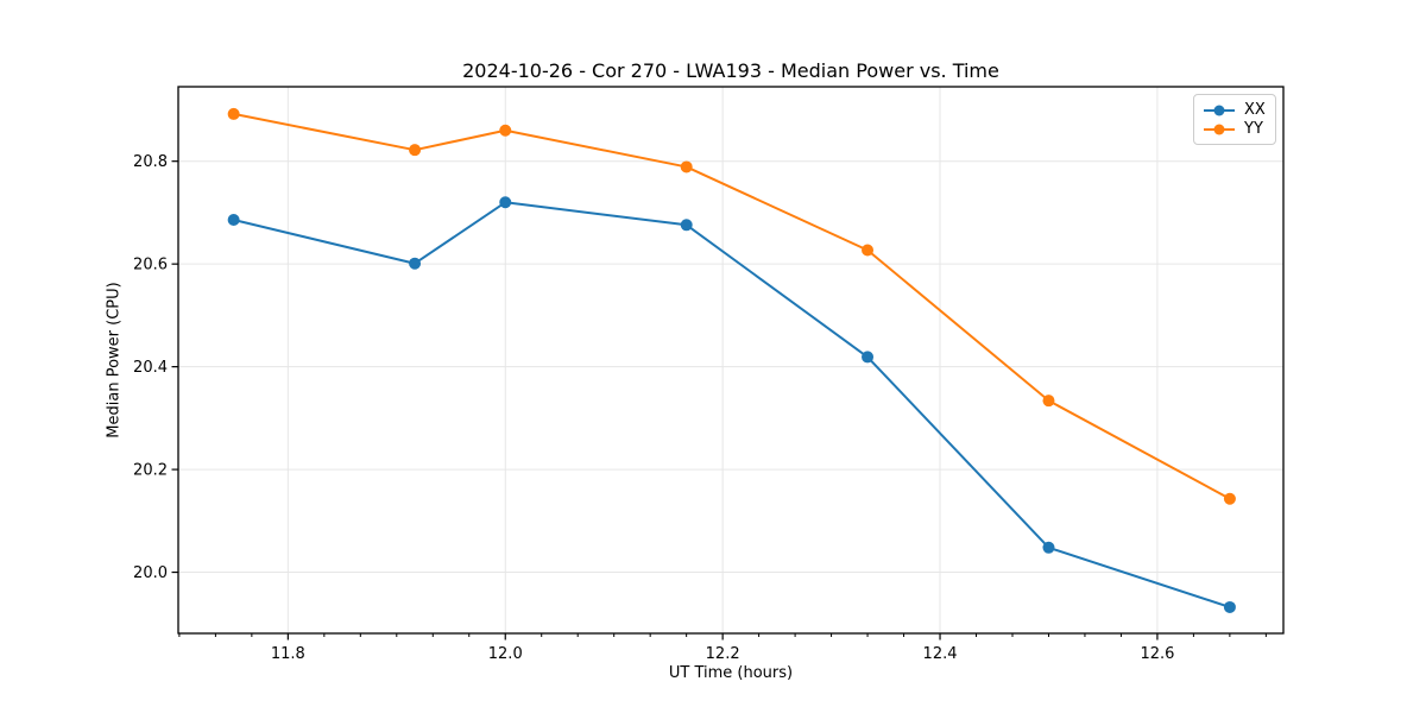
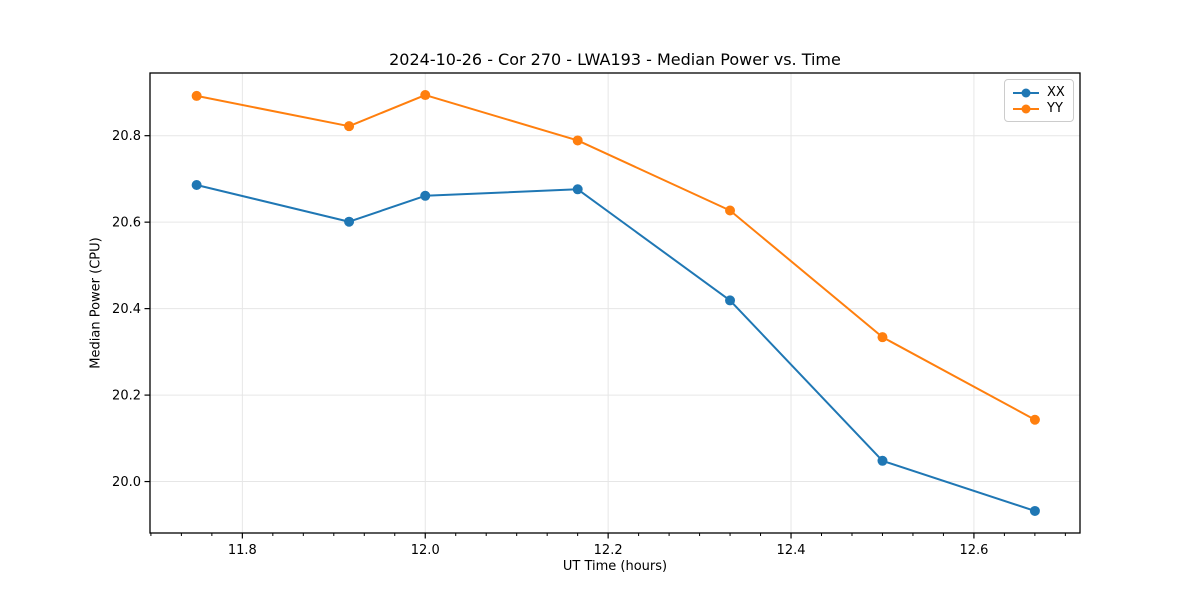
XX/12.0: 20.72 -> 20.66
YY/12.0: 20.86 -> 20.89
